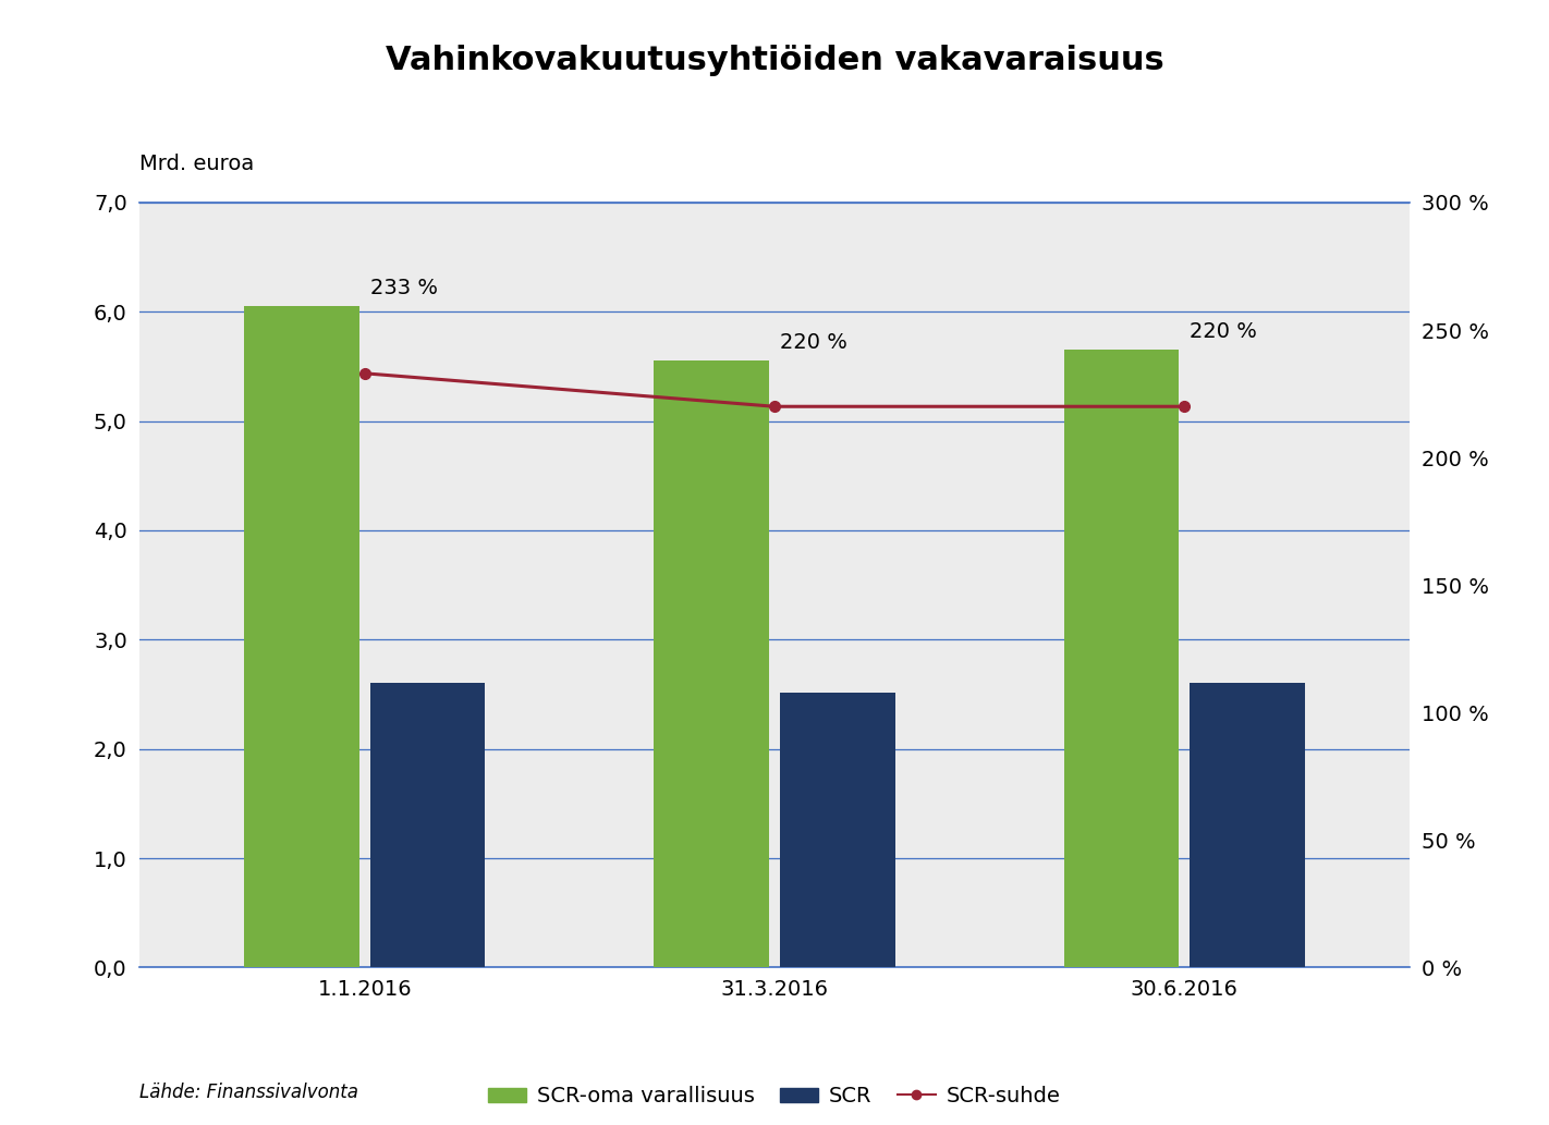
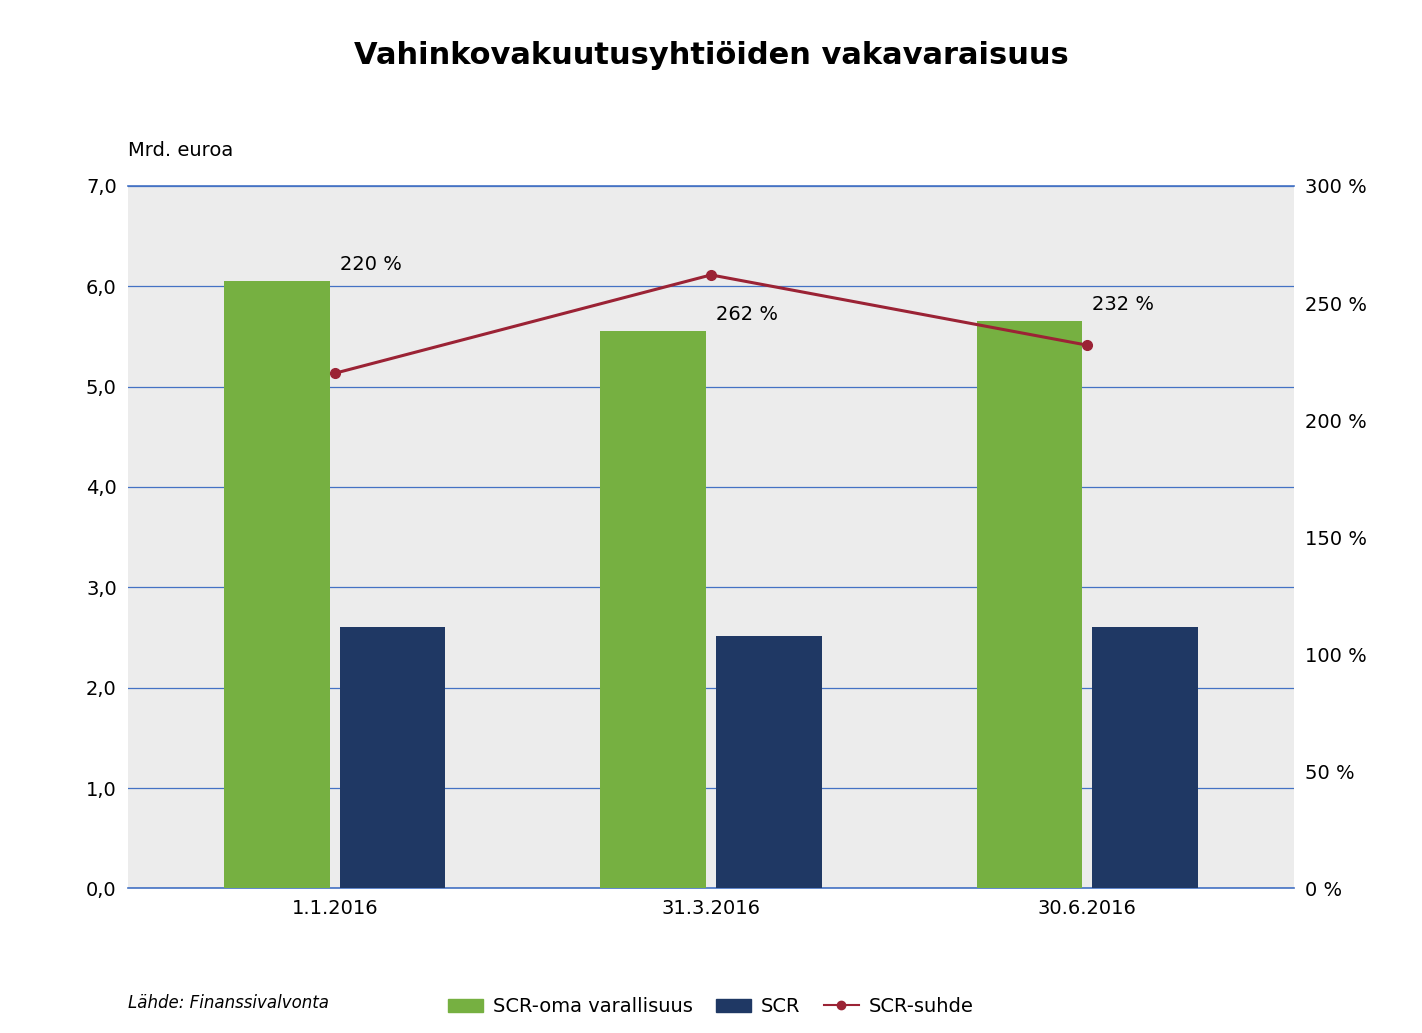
SCR-suhde/1.1.2016: 233 -> 220
SCR-suhde/31.3.2016: 220 -> 262
SCR-suhde/30.6.2016: 220 -> 232
